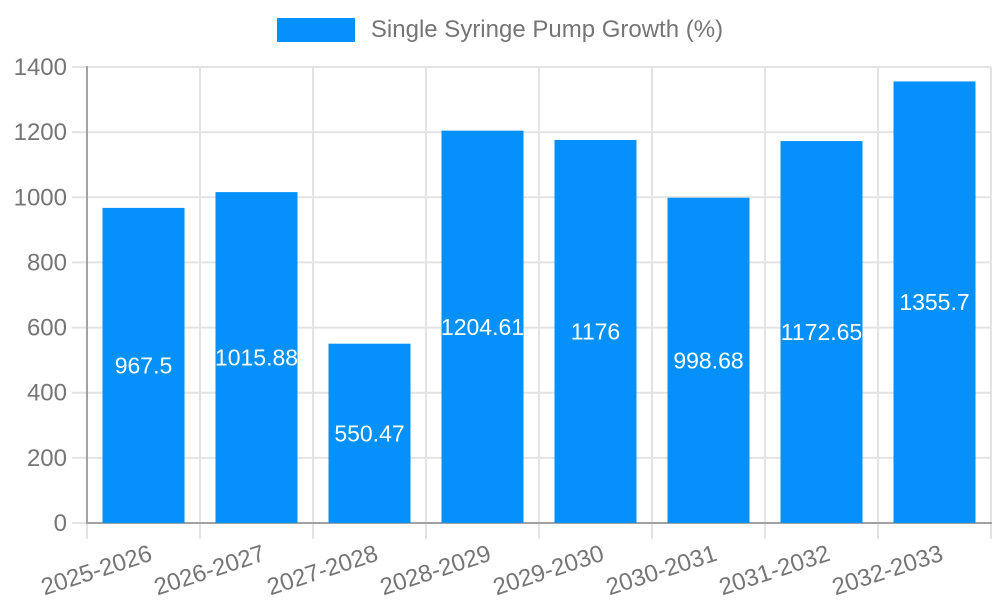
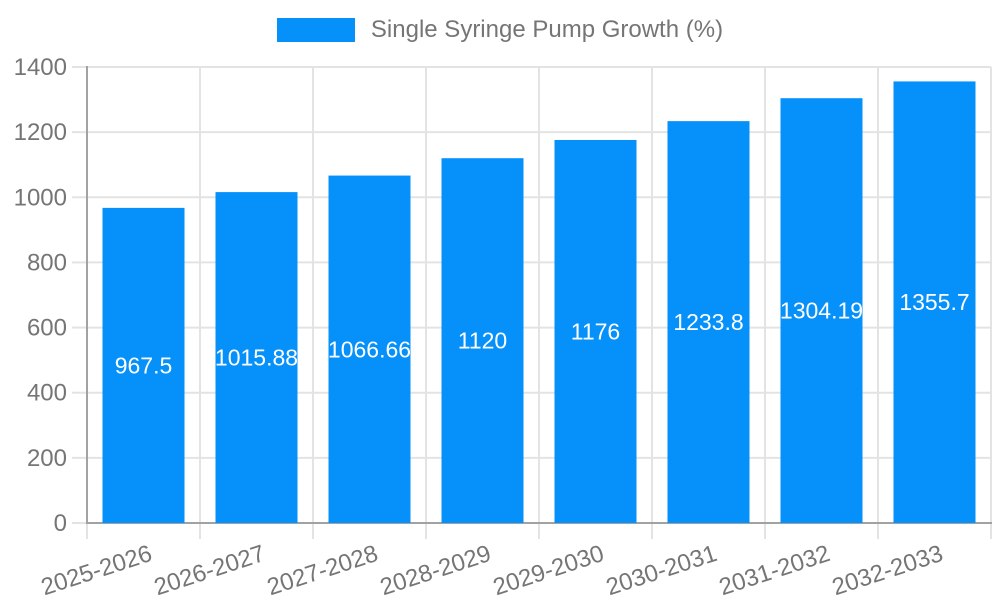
2027-2028: 550.47 -> 1066.66
2028-2029: 1204.61 -> 1120
2030-2031: 998.68 -> 1233.8
2031-2032: 1172.65 -> 1304.19
